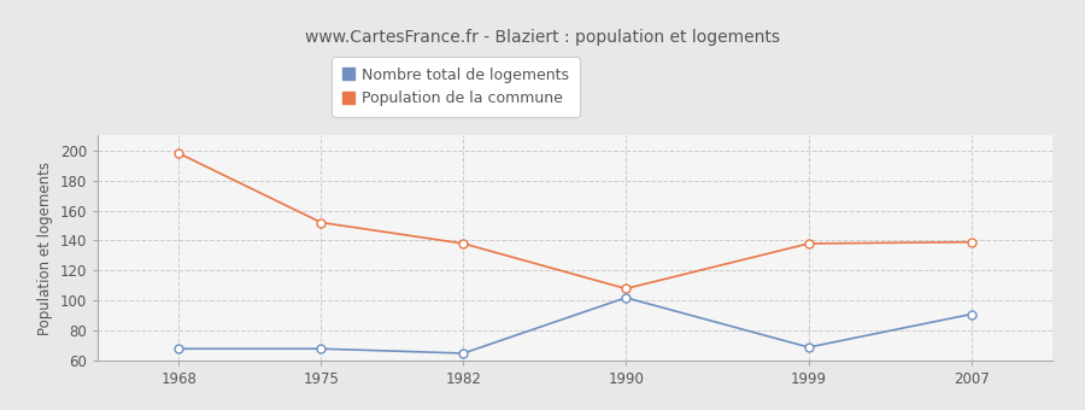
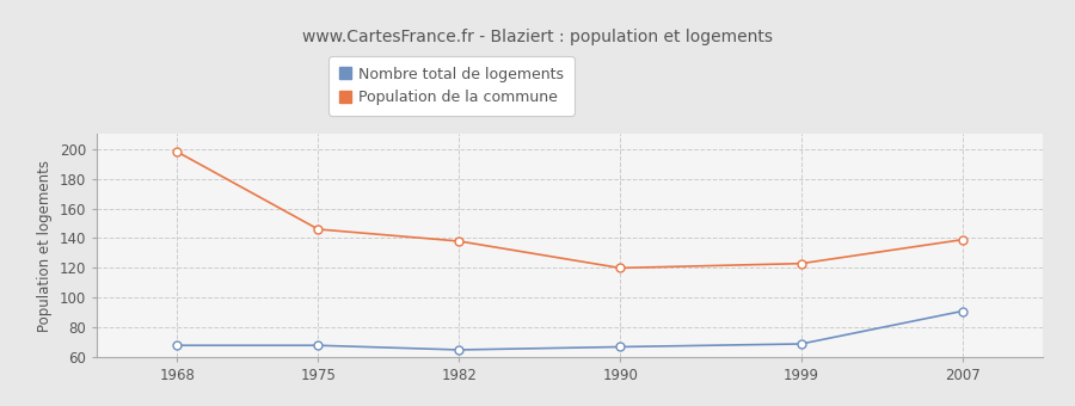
Population de la commune/1975: 152 -> 146
Nombre total de logements/1990: 102 -> 67
Population de la commune/1990: 108 -> 120
Population de la commune/1999: 138 -> 123
